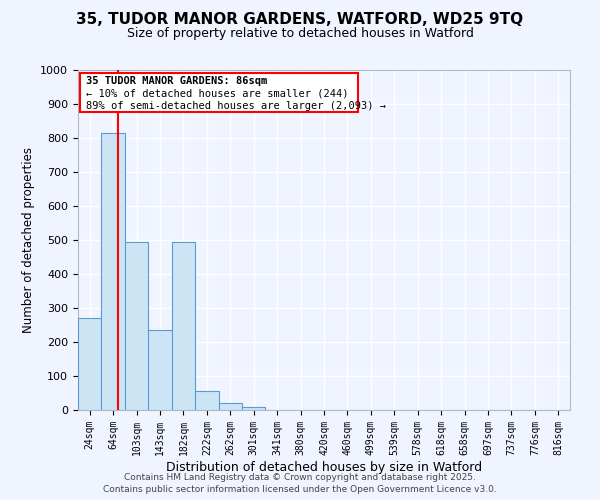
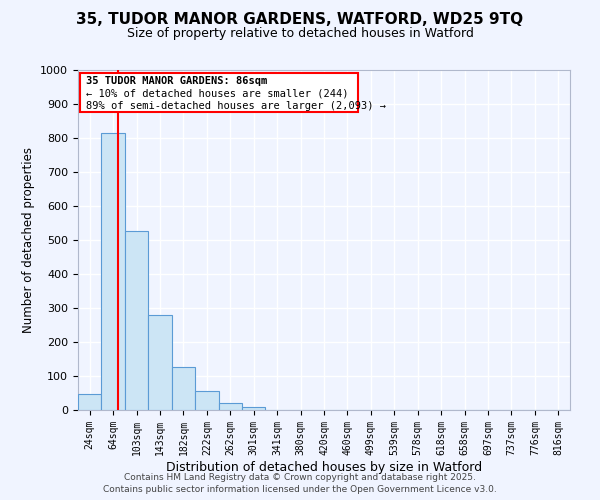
24sqm: 270 -> 46
103sqm: 495 -> 525
143sqm: 235 -> 278
182sqm: 495 -> 127
